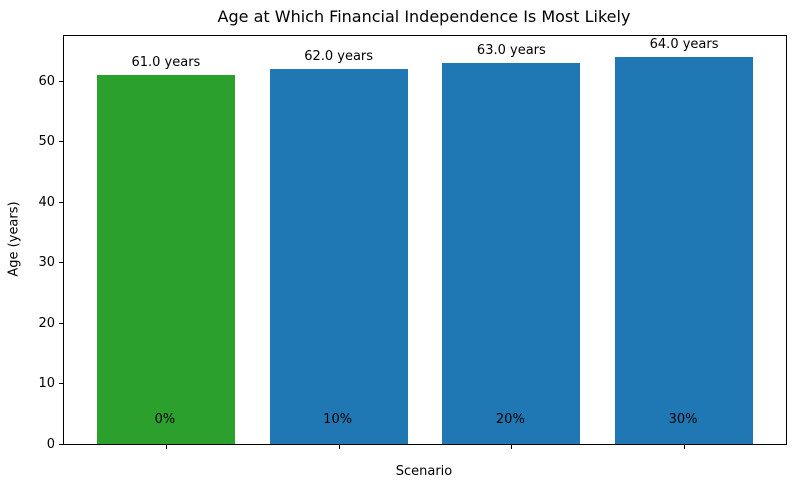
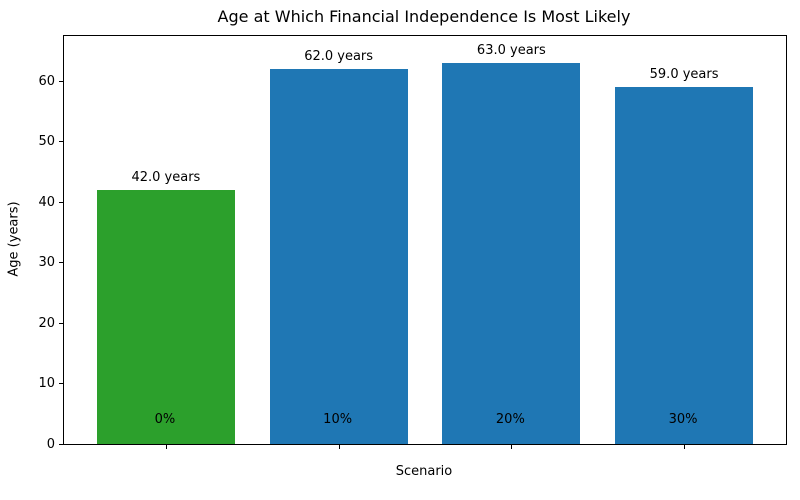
0%: 61.0 -> 42.0
30%: 64.0 -> 59.0
